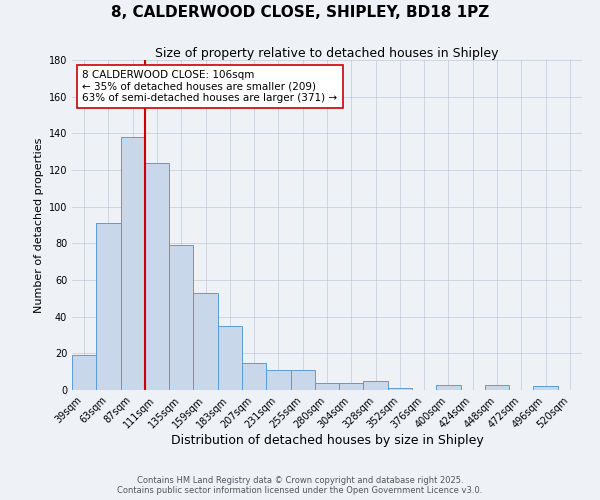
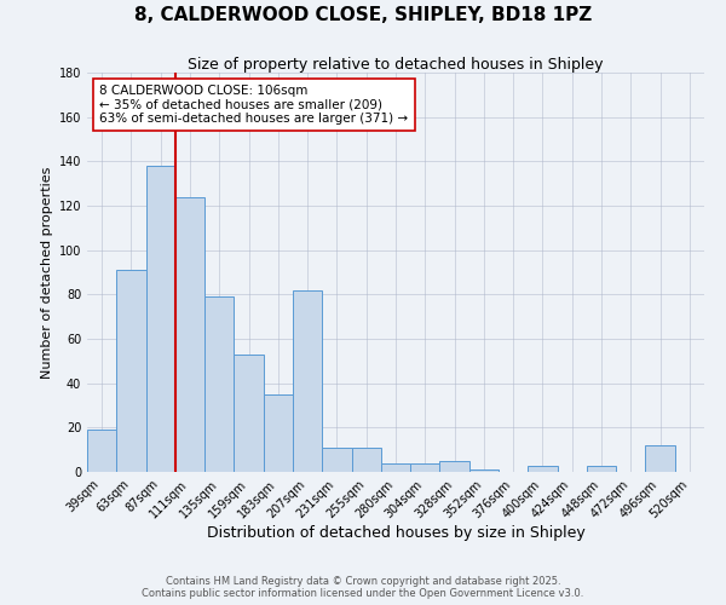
207sqm: 15 -> 82
496sqm: 2 -> 12
